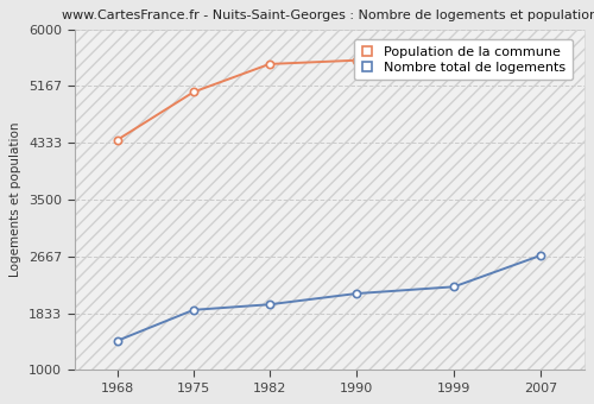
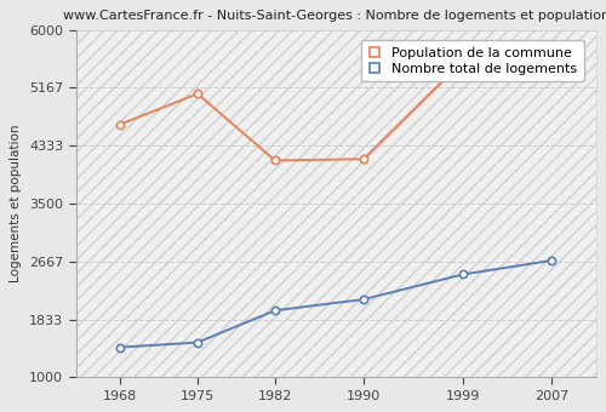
Population de la commune/1968: 4380 -> 4640
Nombre total de logements/1975: 1880 -> 1500
Population de la commune/1982: 5490 -> 4120
Population de la commune/1990: 5540 -> 4140
Nombre total de logements/1999: 2220 -> 2480
